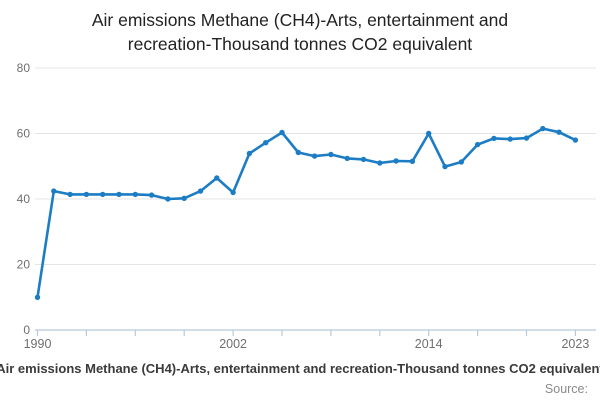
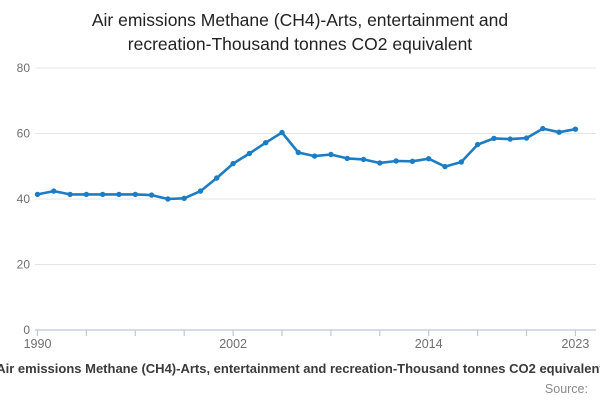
1990: 10 -> 41
2002: 42 -> 51
2014: 60 -> 52
2023: 58 -> 61
